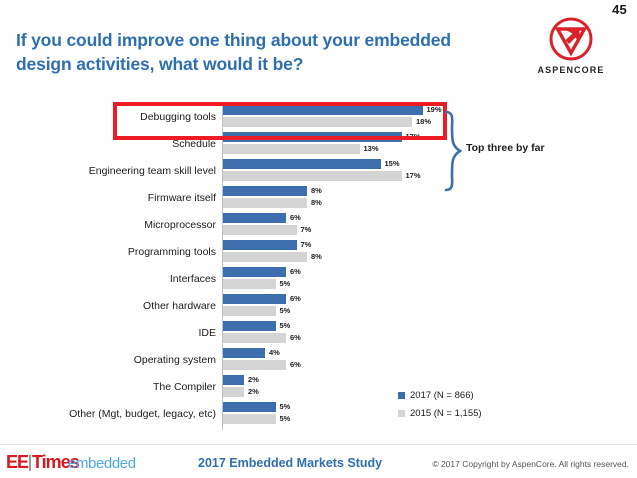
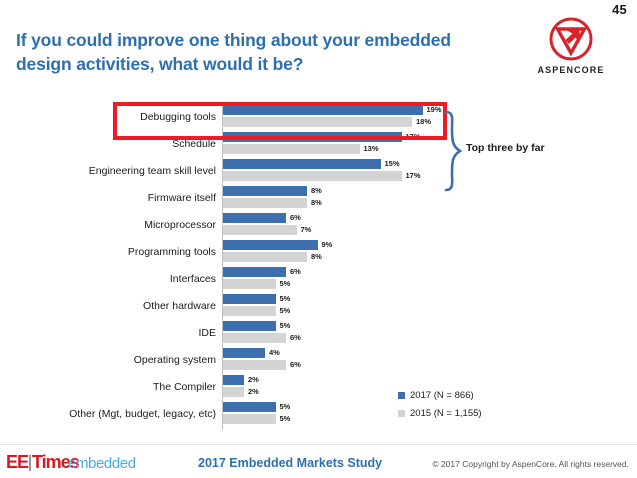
2017 (N = 866)/Programming tools: 7% -> 9%
2017 (N = 866)/Other hardware: 6% -> 5%
